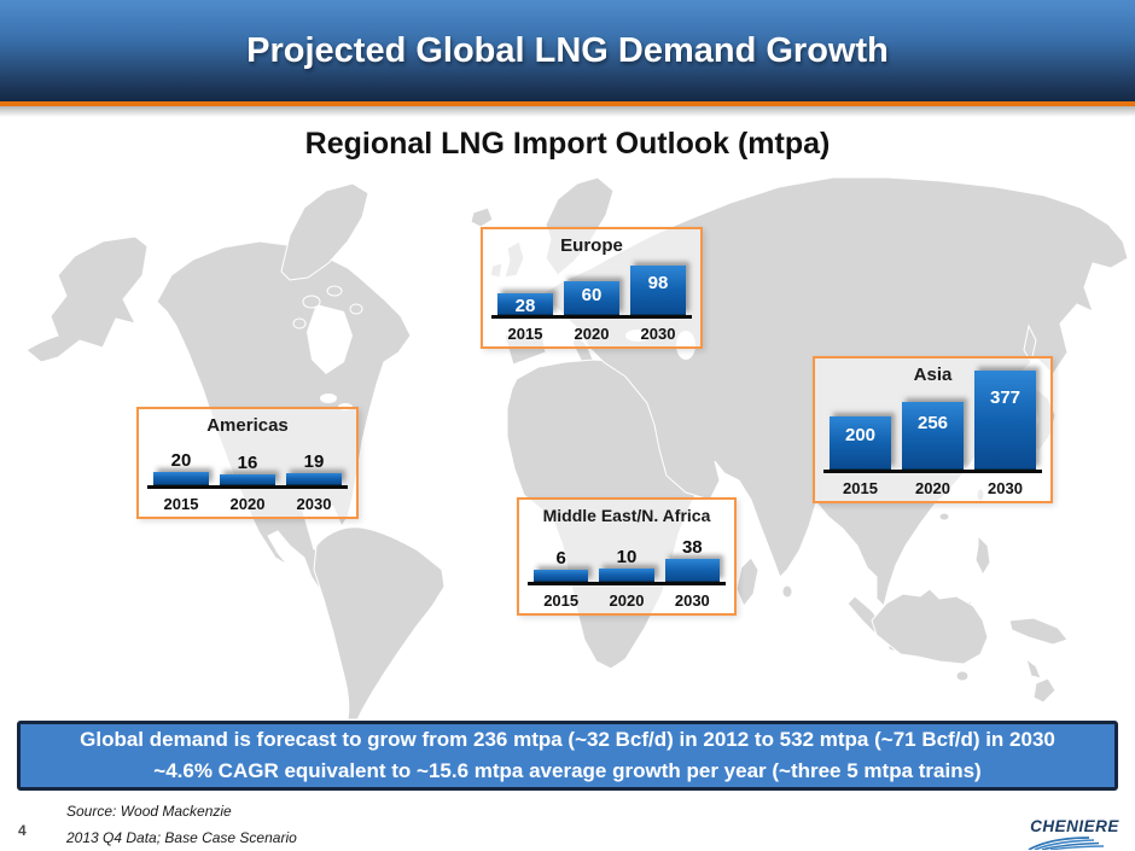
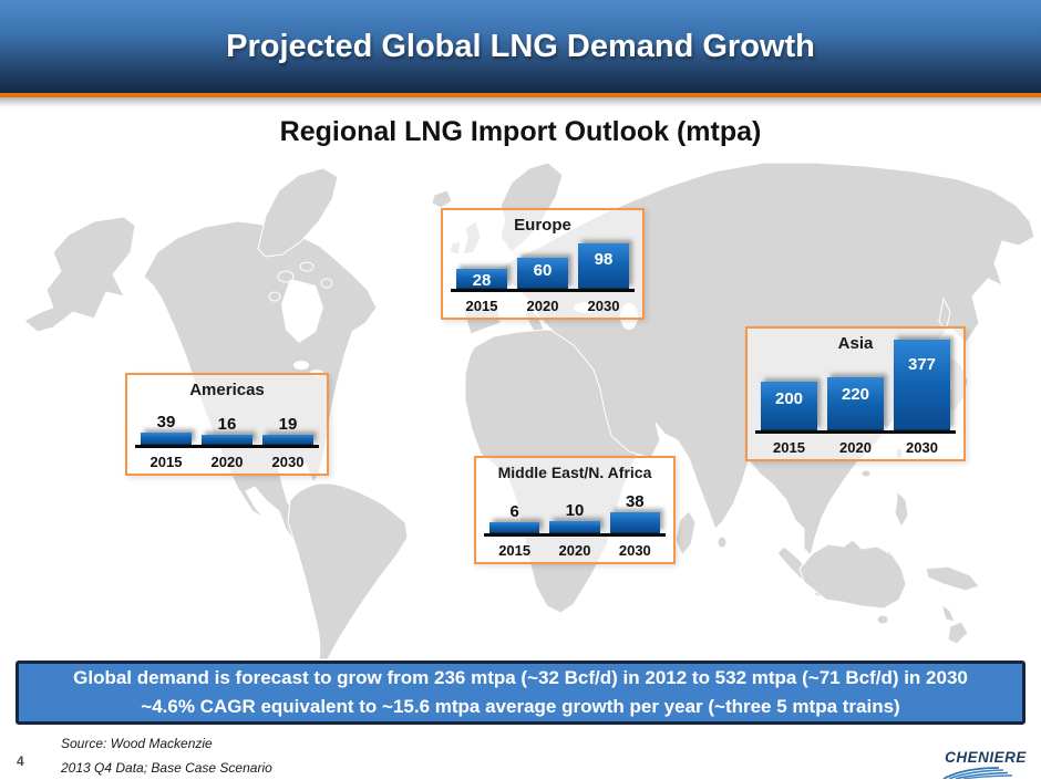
Americas/2015: 20 -> 39
Asia/2020: 256 -> 220
